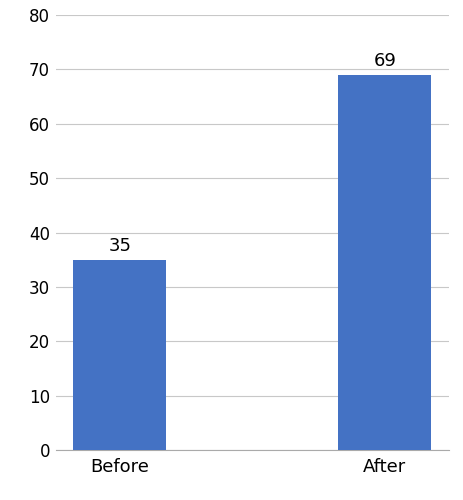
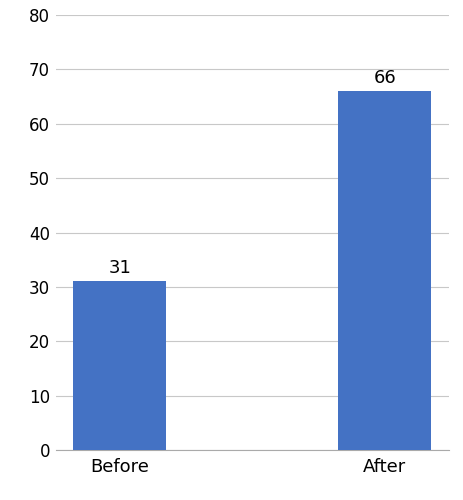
Before: 35 -> 31
After: 69 -> 66
